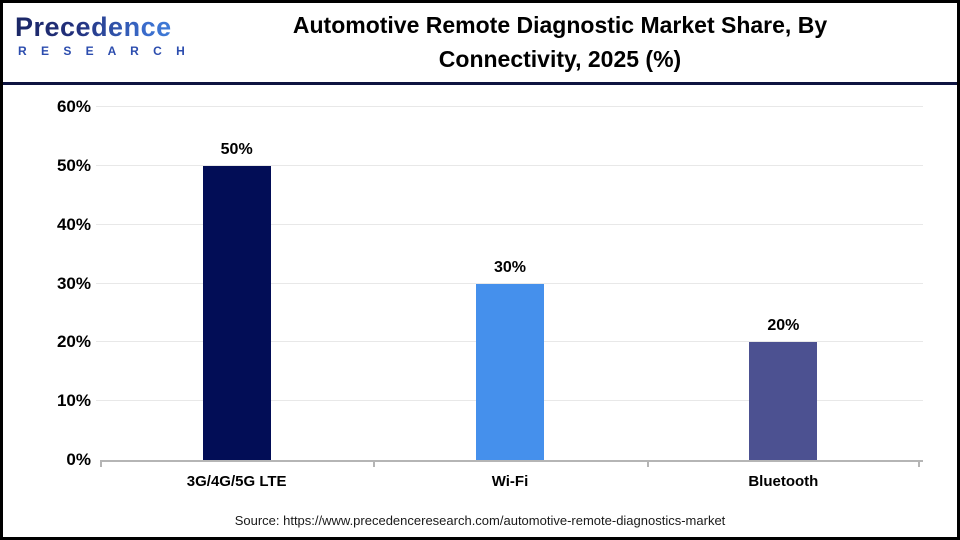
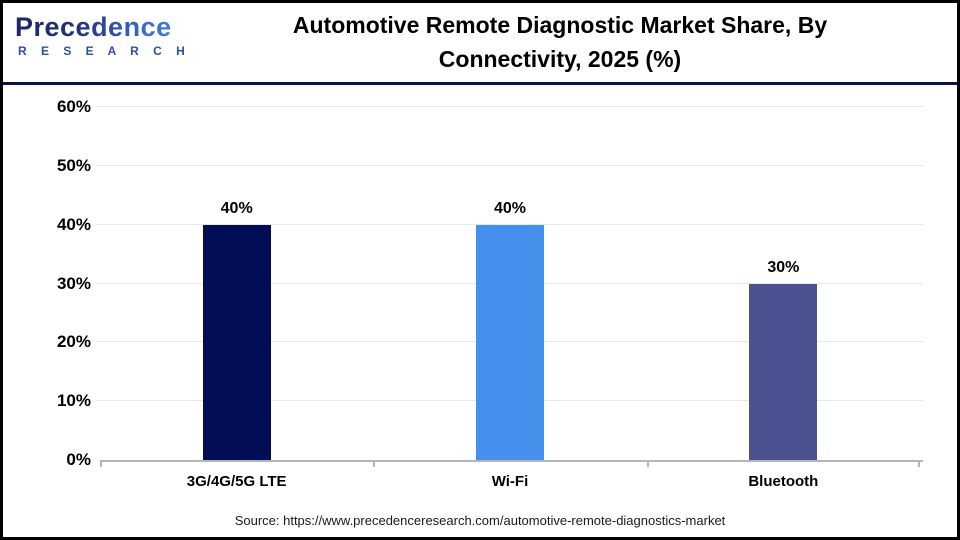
3G/4G/5G LTE: 50% -> 40%
Wi-Fi: 30% -> 40%
Bluetooth: 20% -> 30%
